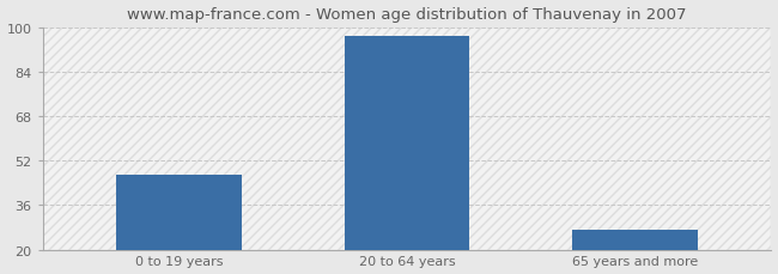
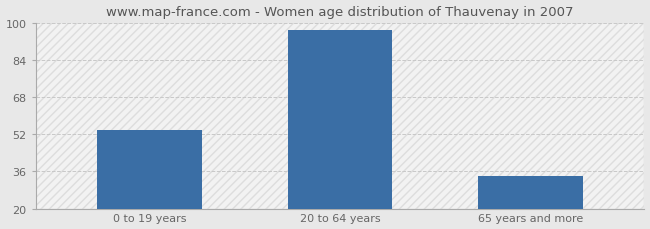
0 to 19 years: 47 -> 54
65 years and more: 27 -> 34
